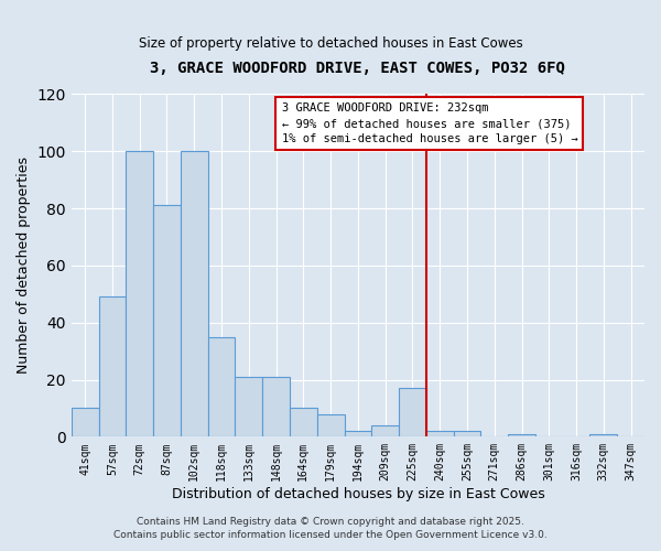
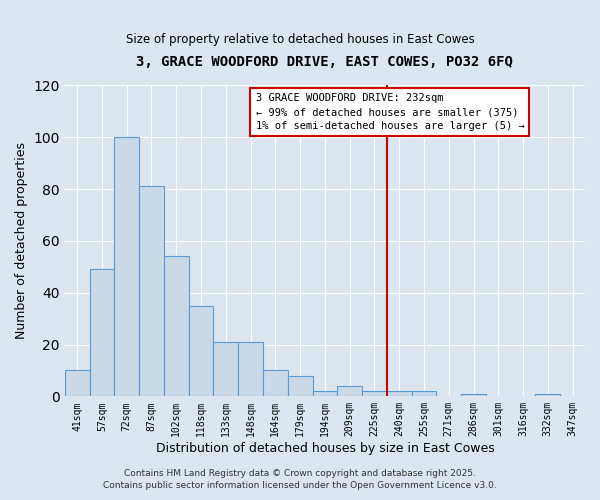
102sqm: 100 -> 54
225sqm: 17 -> 2
